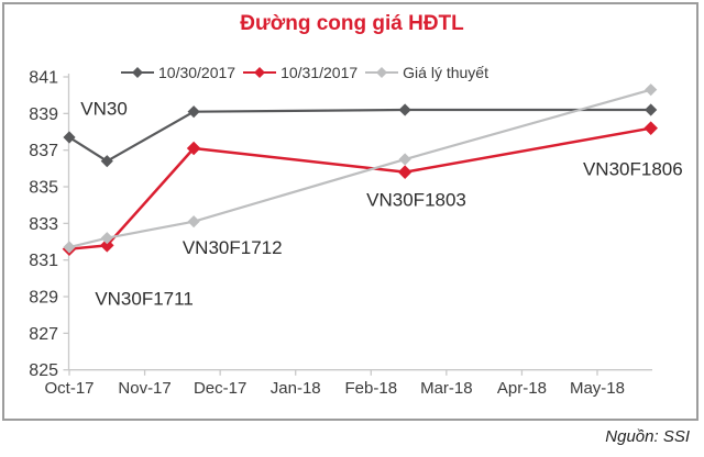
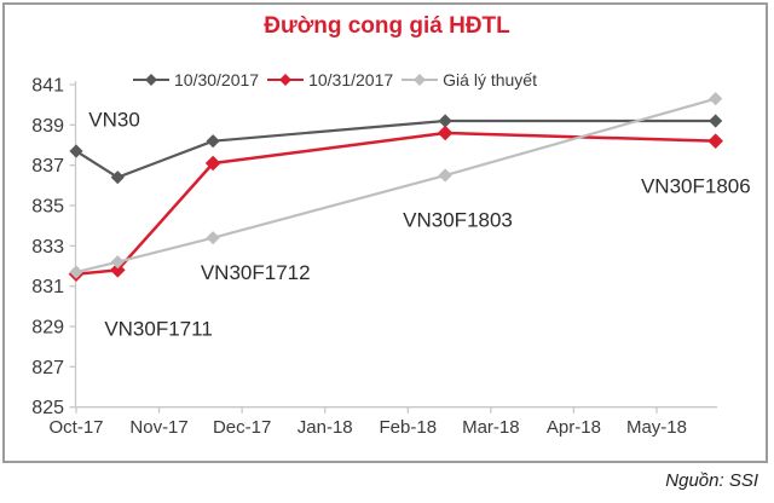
10/30/2017/VN30F1712: 839.1 -> 838.2
Giá lý thuyết/VN30F1712: 833.1 -> 833.4
10/31/2017/VN30F1803: 835.8 -> 838.6
